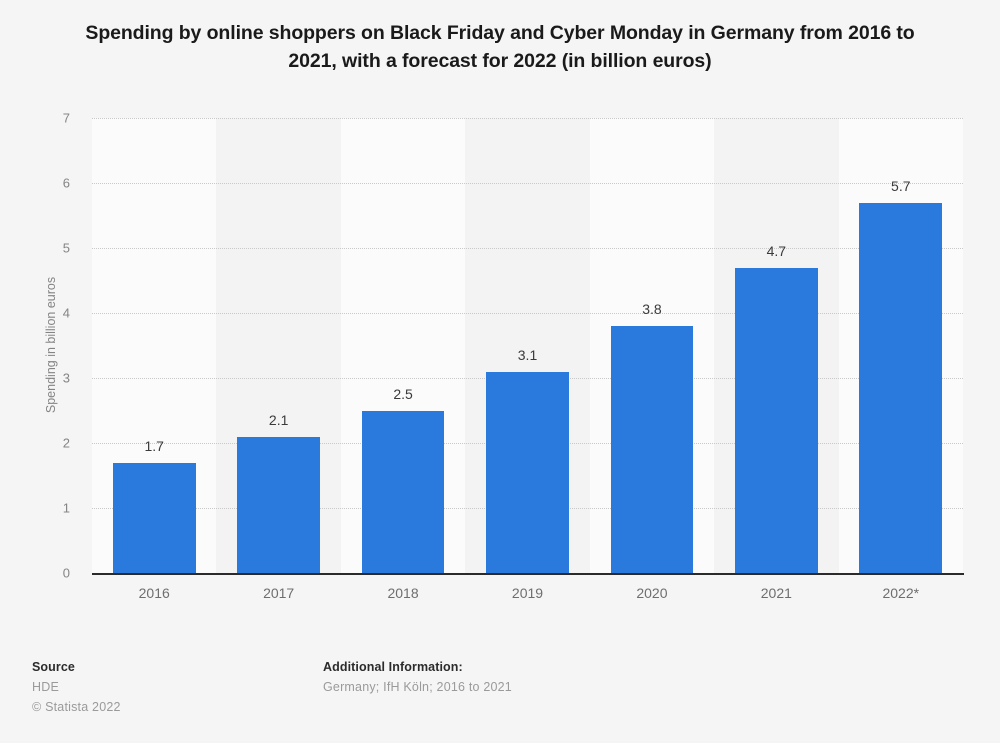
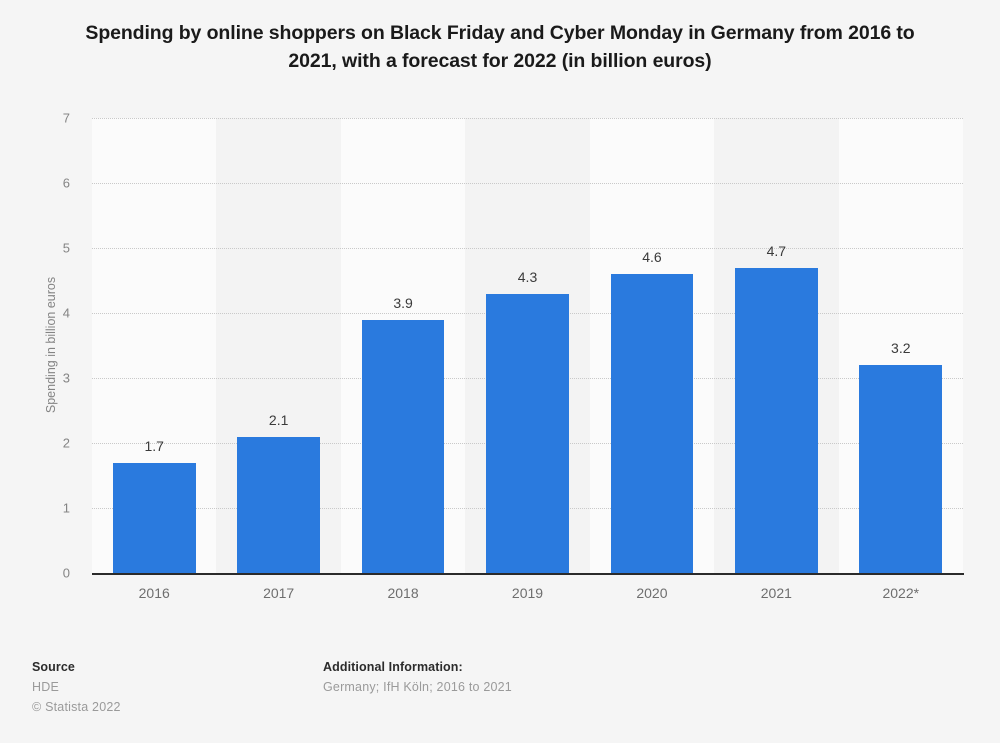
2018: 2.5 -> 3.9
2019: 3.1 -> 4.3
2020: 3.8 -> 4.6
2022*: 5.7 -> 3.2
